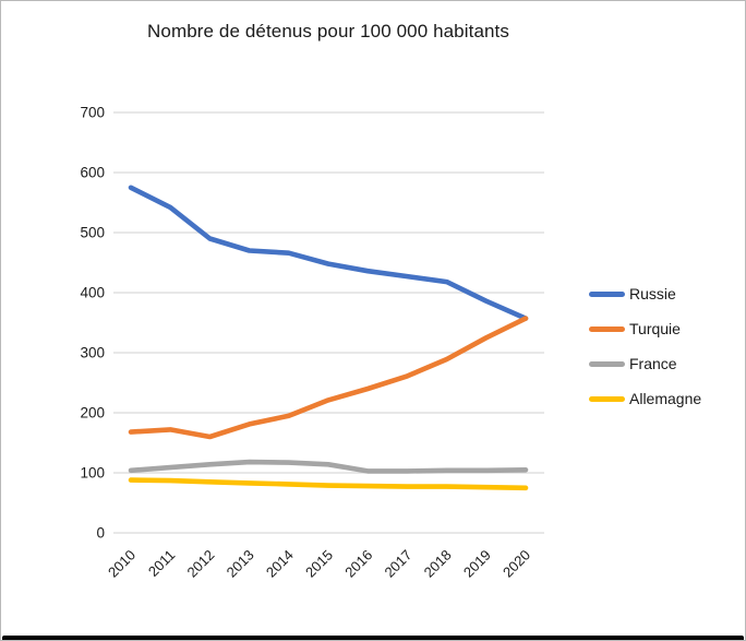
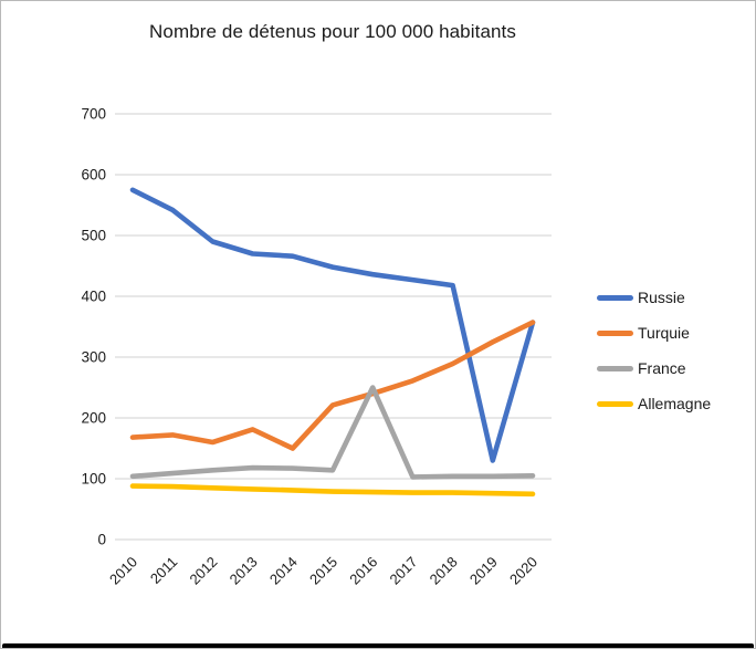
Turquie/2014: 200 -> 150
France/2016: 100 -> 250
Russie/2019: 390 -> 130
